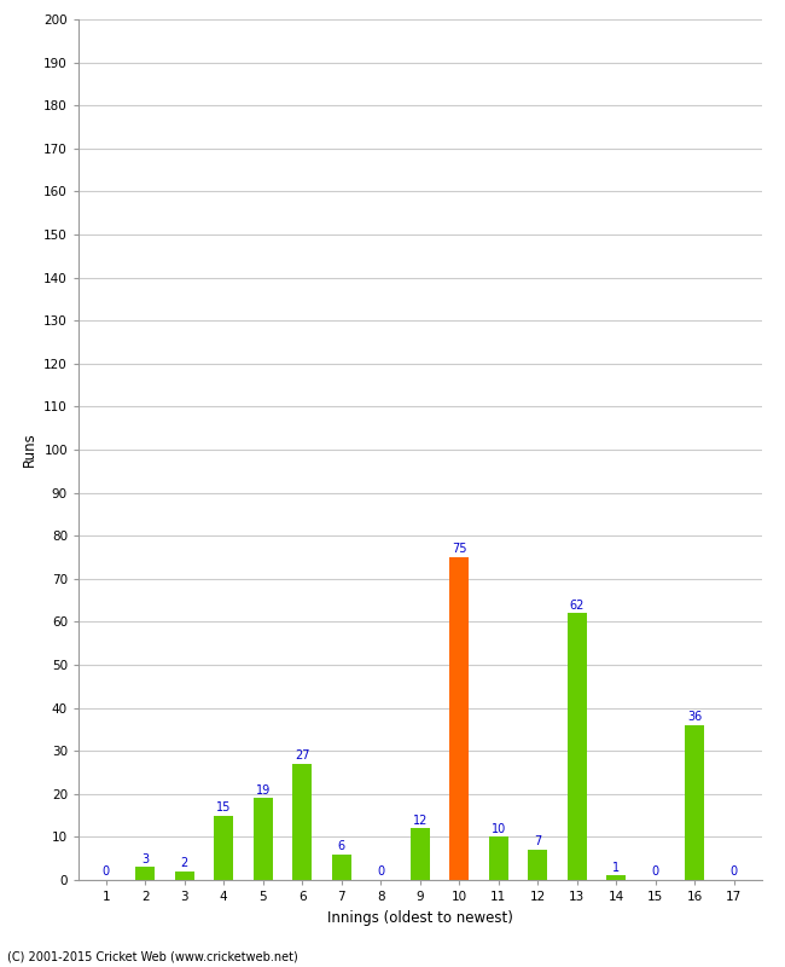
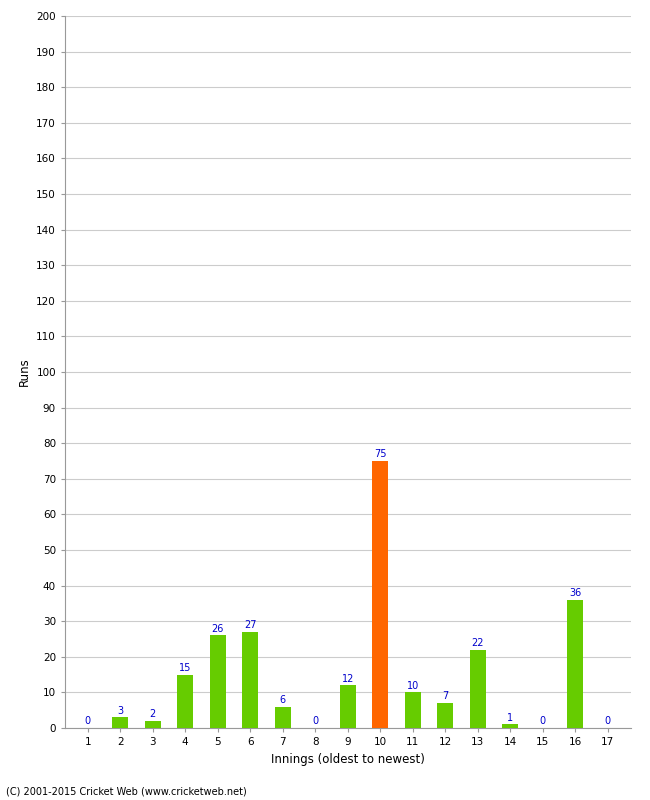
5: 19 -> 26
13: 62 -> 22
